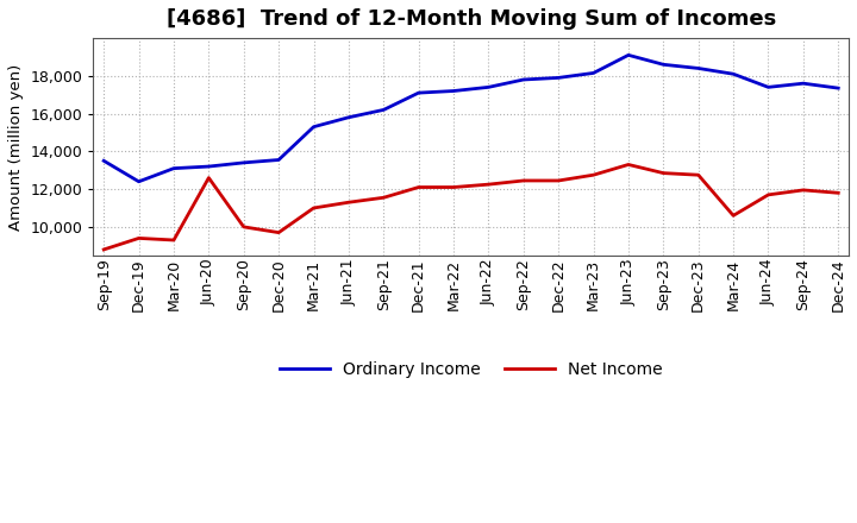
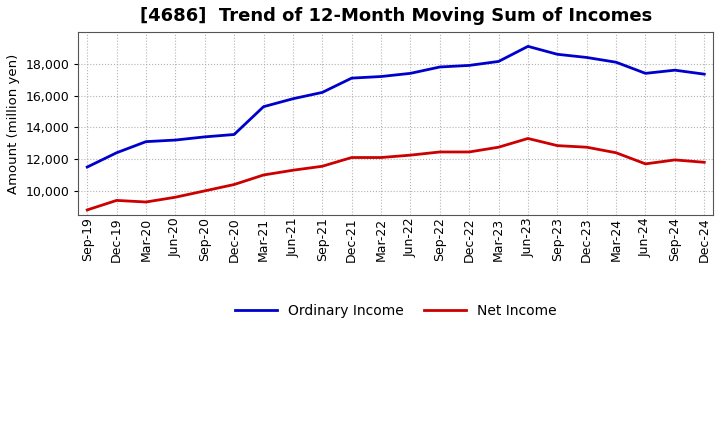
Ordinary Income/Sep-19: 13,500 -> 11,500
Net Income/Jun-20: 12,600 -> 9,600
Net Income/Dec-20: 9,700 -> 10,400
Net Income/Mar-24: 10,600 -> 12,400
